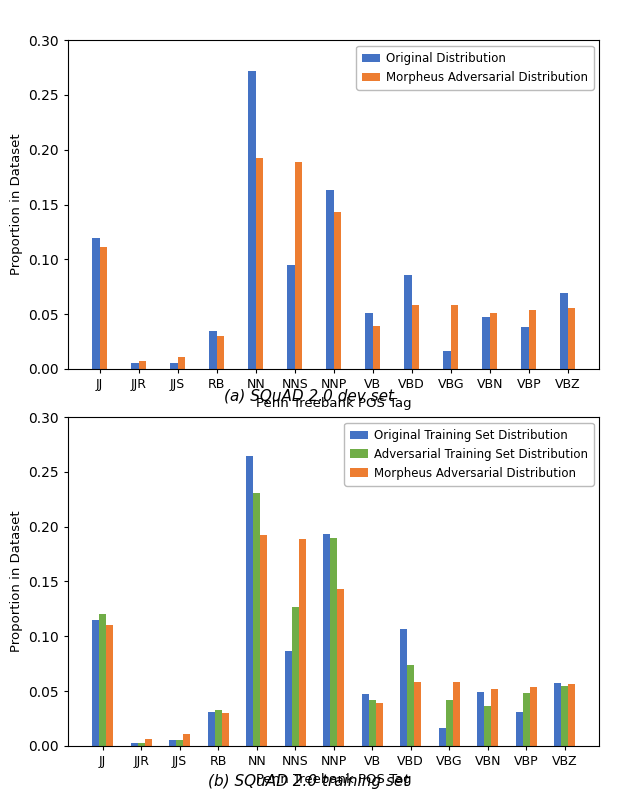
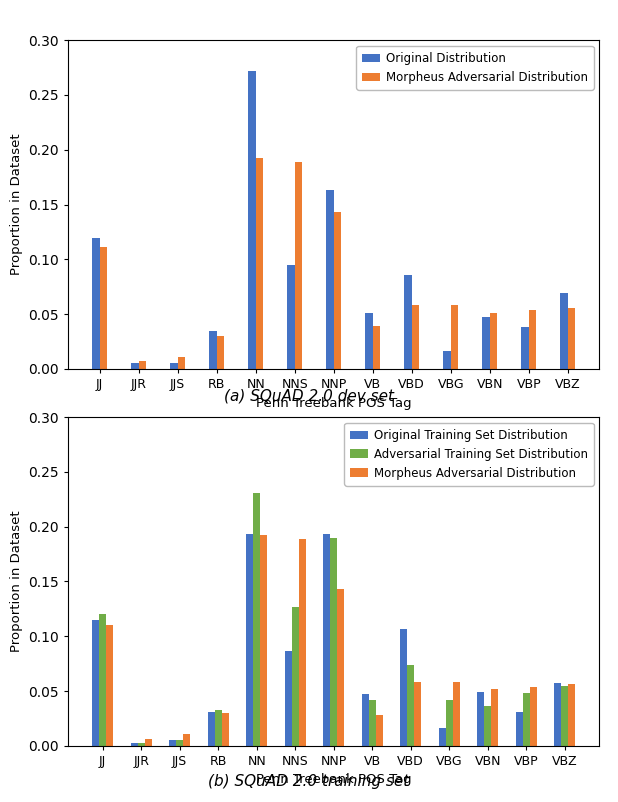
Original Training Set Distribution/NN: 0.264 -> 0.193
Morpheus Adversarial Distribution/VB: 0.039 -> 0.028
